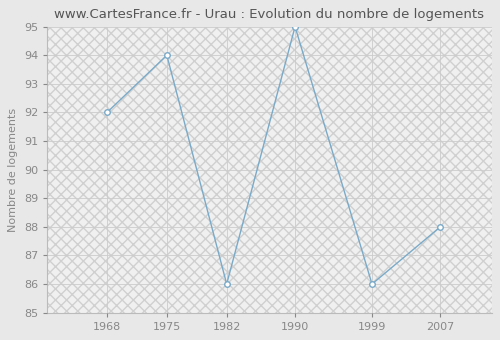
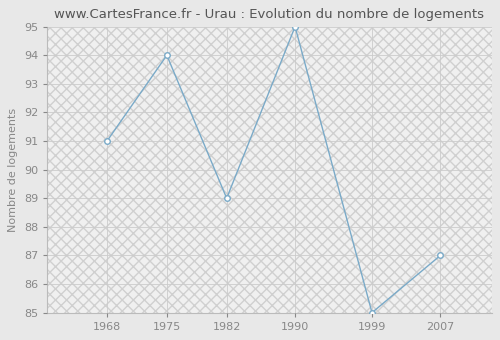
1968: 92 -> 91
1982: 86 -> 89
1999: 86 -> 85
2007: 88 -> 87
